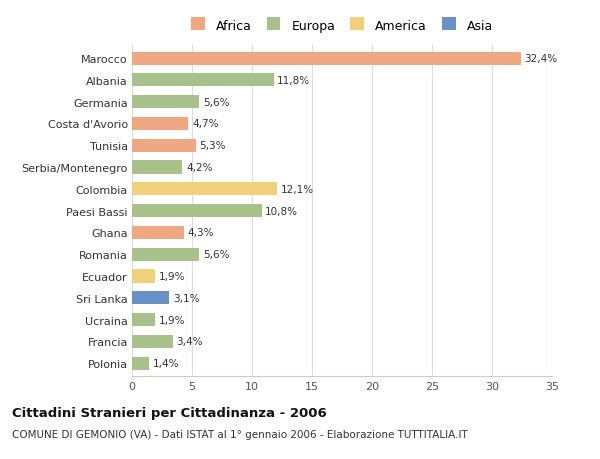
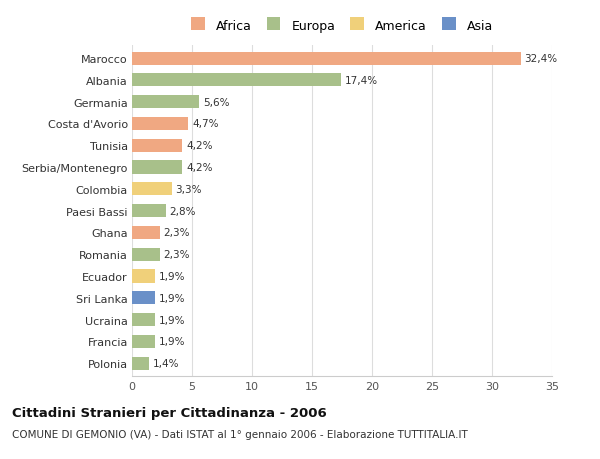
Albania: 11,8% -> 17,4%
Tunisia: 5,3% -> 4,2%
Colombia: 12,1% -> 3,3%
Paesi Bassi: 10,8% -> 2,8%
Ghana: 4,3% -> 2,3%
Romania: 5,6% -> 2,3%
Sri Lanka: 3,1% -> 1,9%
Francia: 3,4% -> 1,9%
